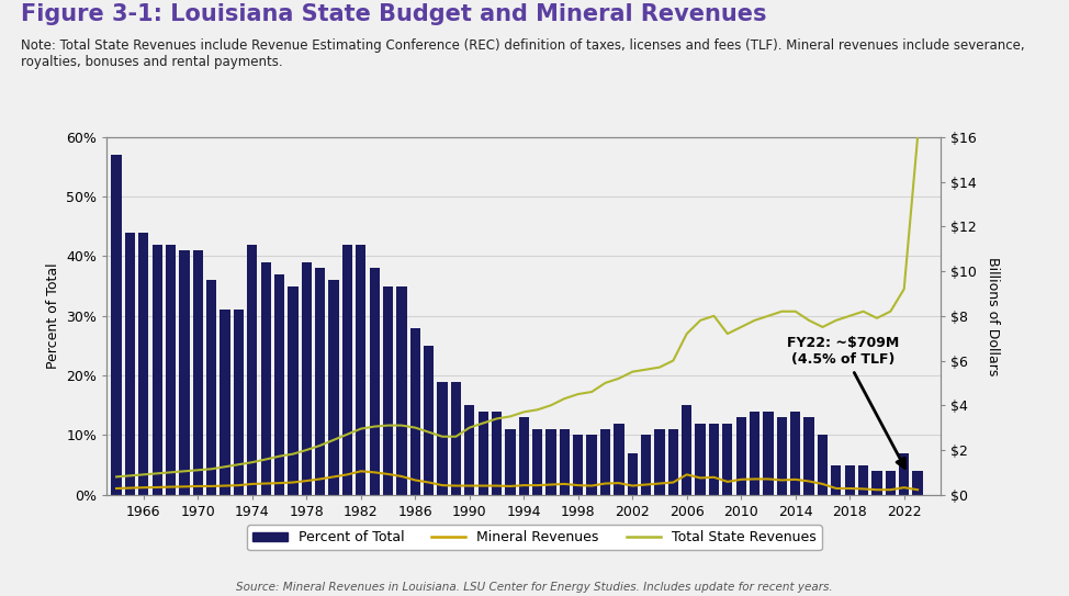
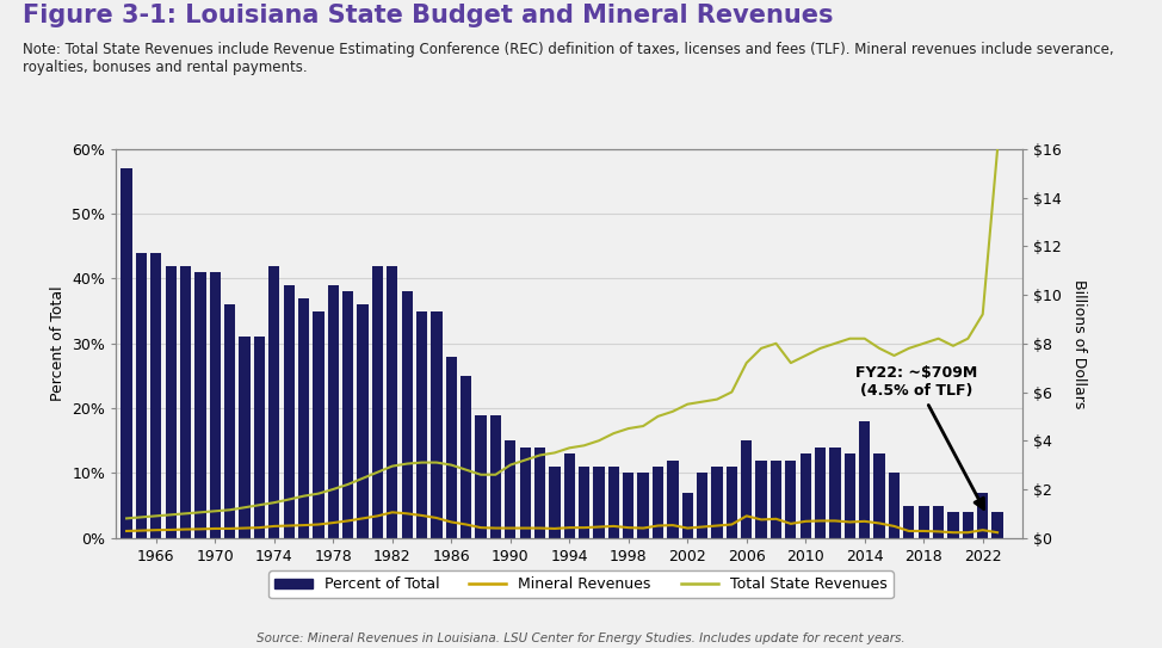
Percent of Total/2014: 14% -> 18%
